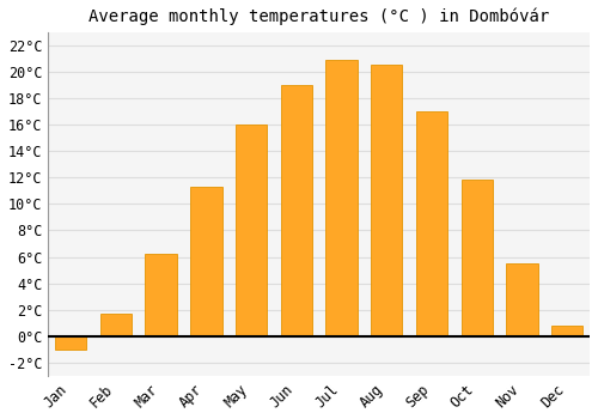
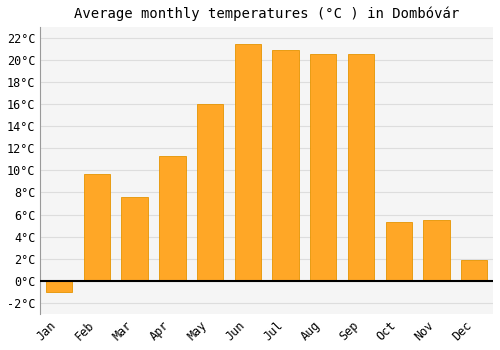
Feb: 1.7°C -> 9.7°C
Mar: 6.2°C -> 7.6°C
Jun: 19.0°C -> 21.4°C
Sep: 17.0°C -> 20.5°C
Oct: 11.8°C -> 5.3°C
Dec: 0.8°C -> 1.9°C
